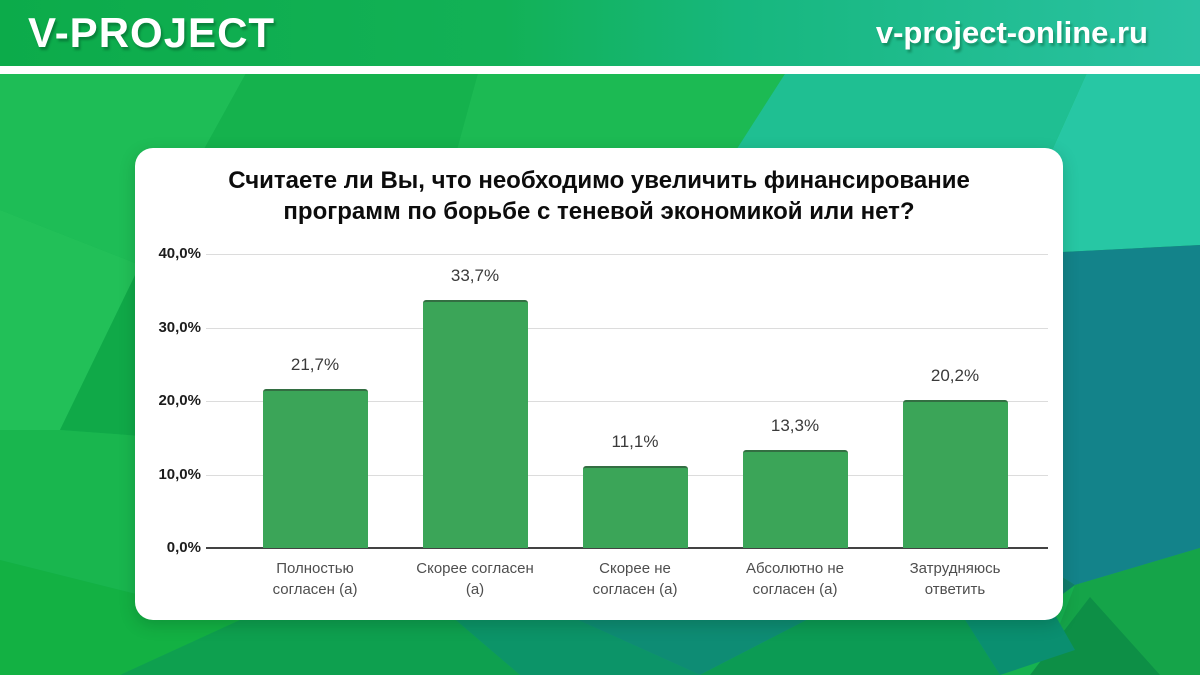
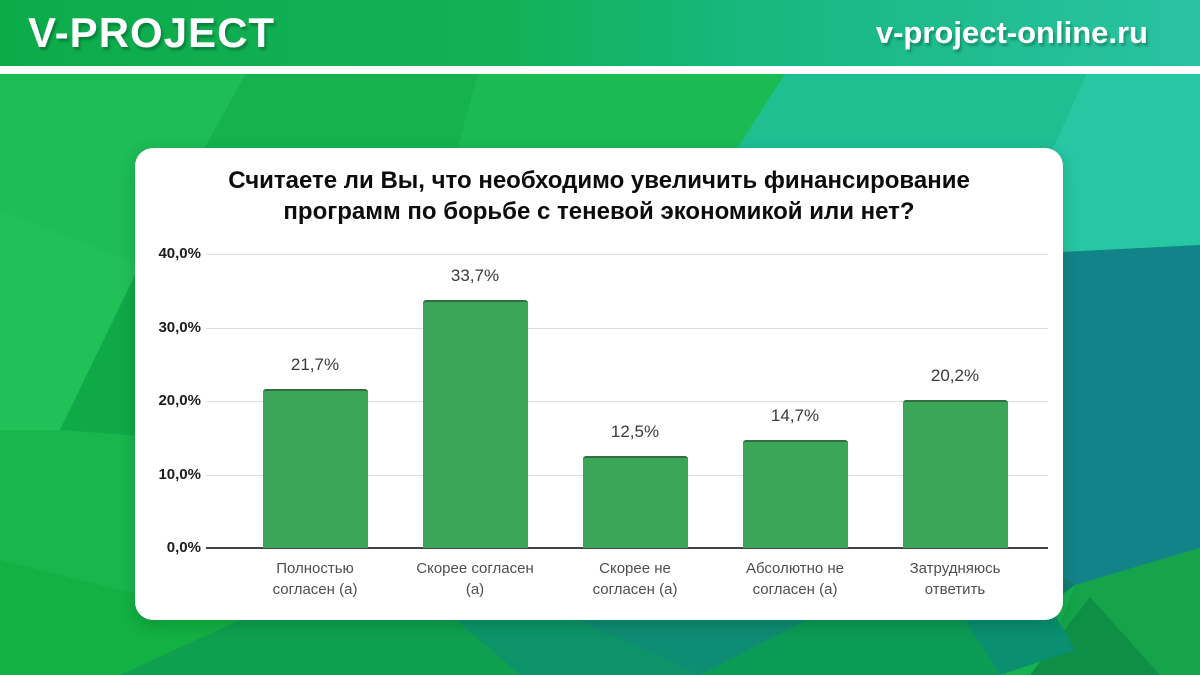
Скорее не согласен (а): 11,1% -> 12,5%
Абсолютно не согласен (а): 13,3% -> 14,7%
